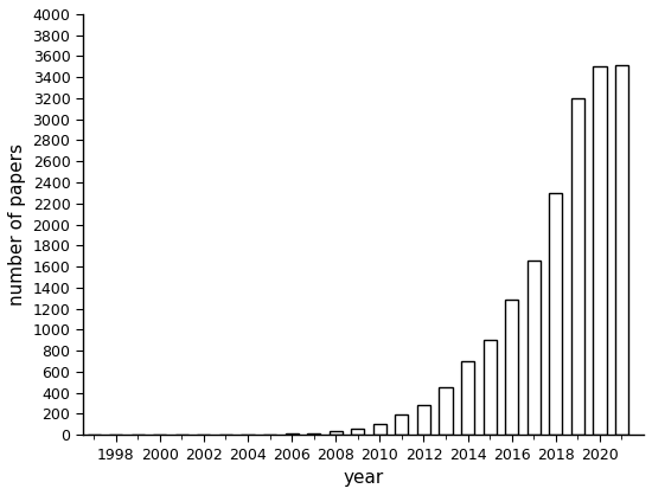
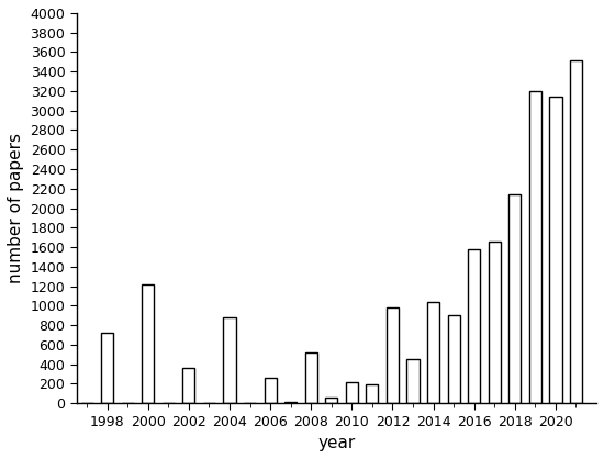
1998: 0 -> 720
2000: 0 -> 1220
2002: 0 -> 360
2004: 0 -> 880
2006: 10 -> 260
2008: 30 -> 520
2010: 100 -> 220
2012: 280 -> 980
2014: 700 -> 1040
2016: 1290 -> 1580
2018: 2300 -> 2140
2020: 3500 -> 3140
